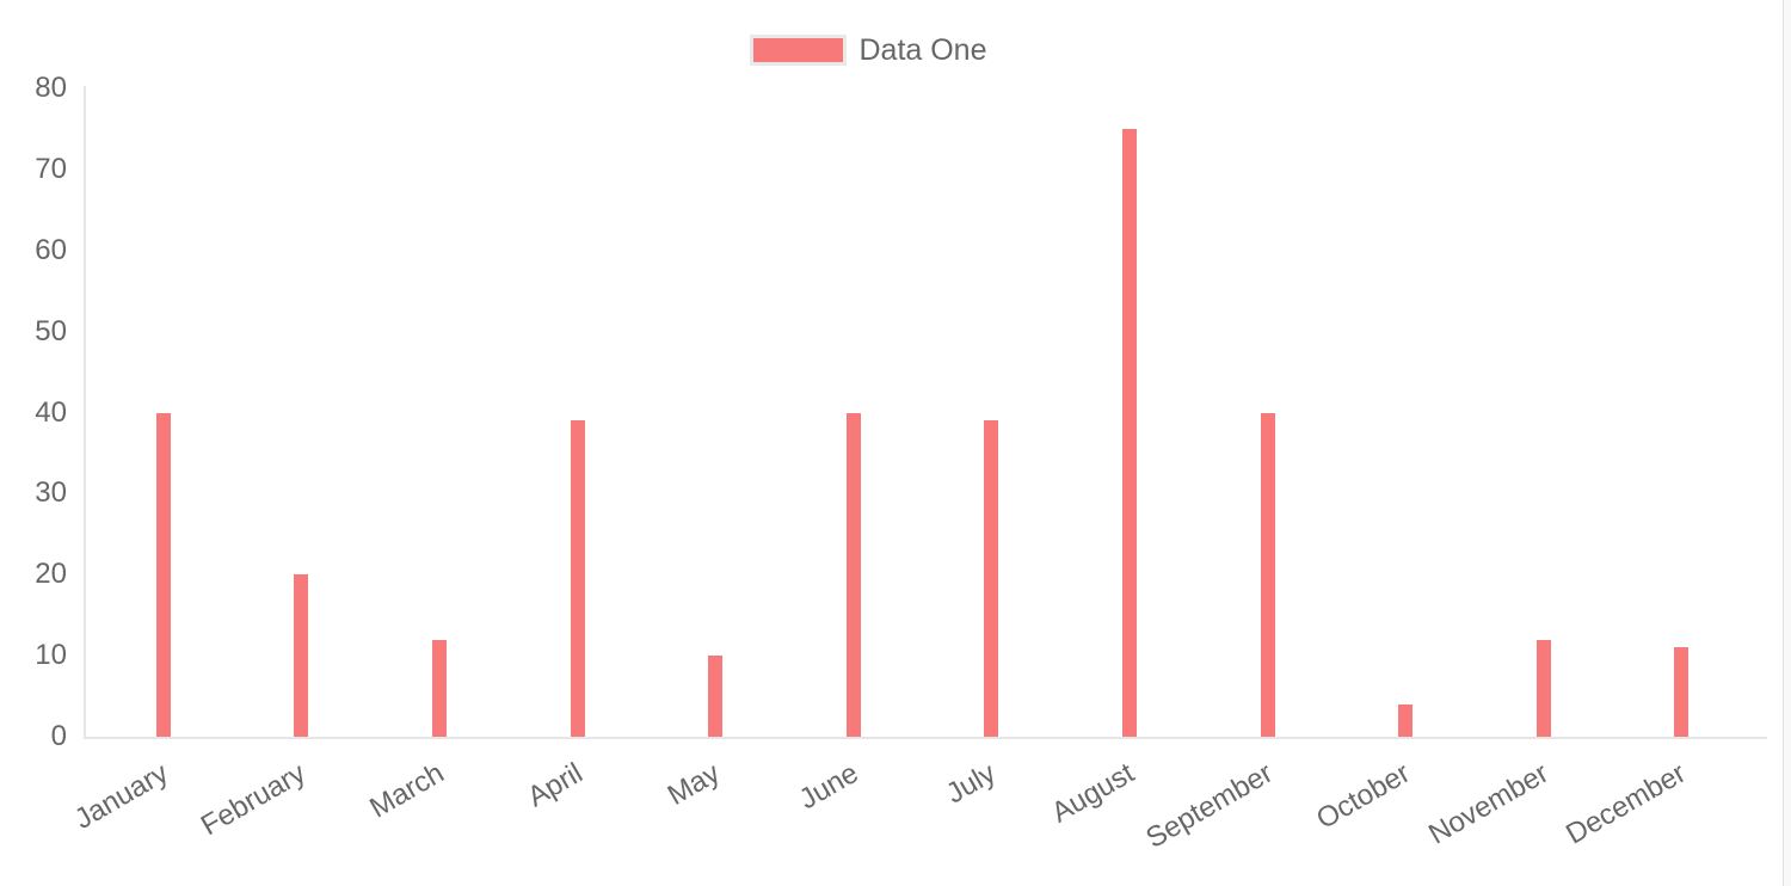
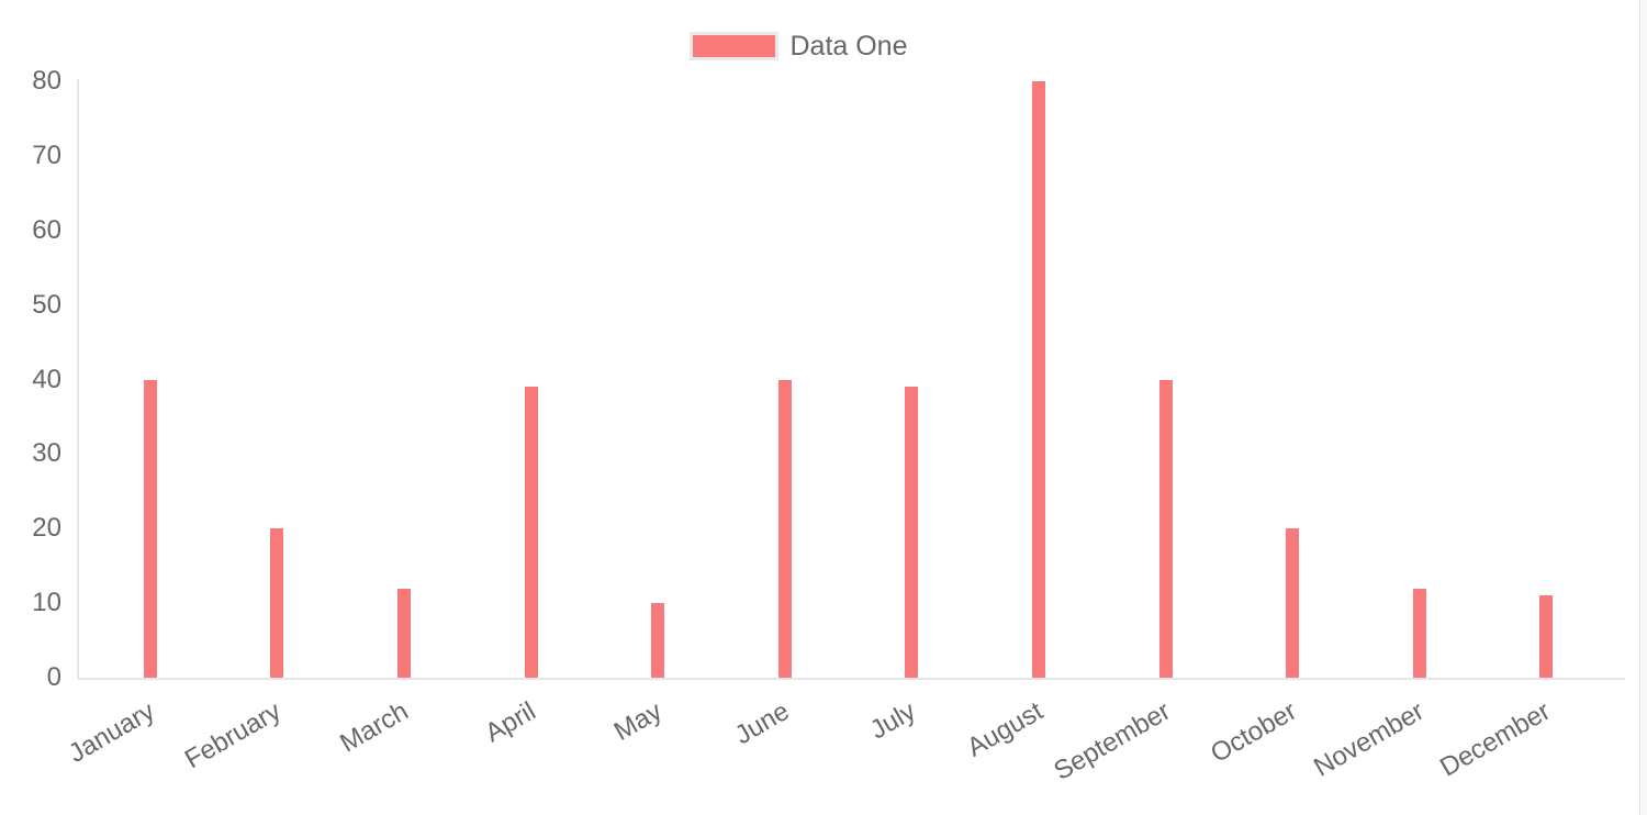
August: 75 -> 80
October: 4 -> 20
